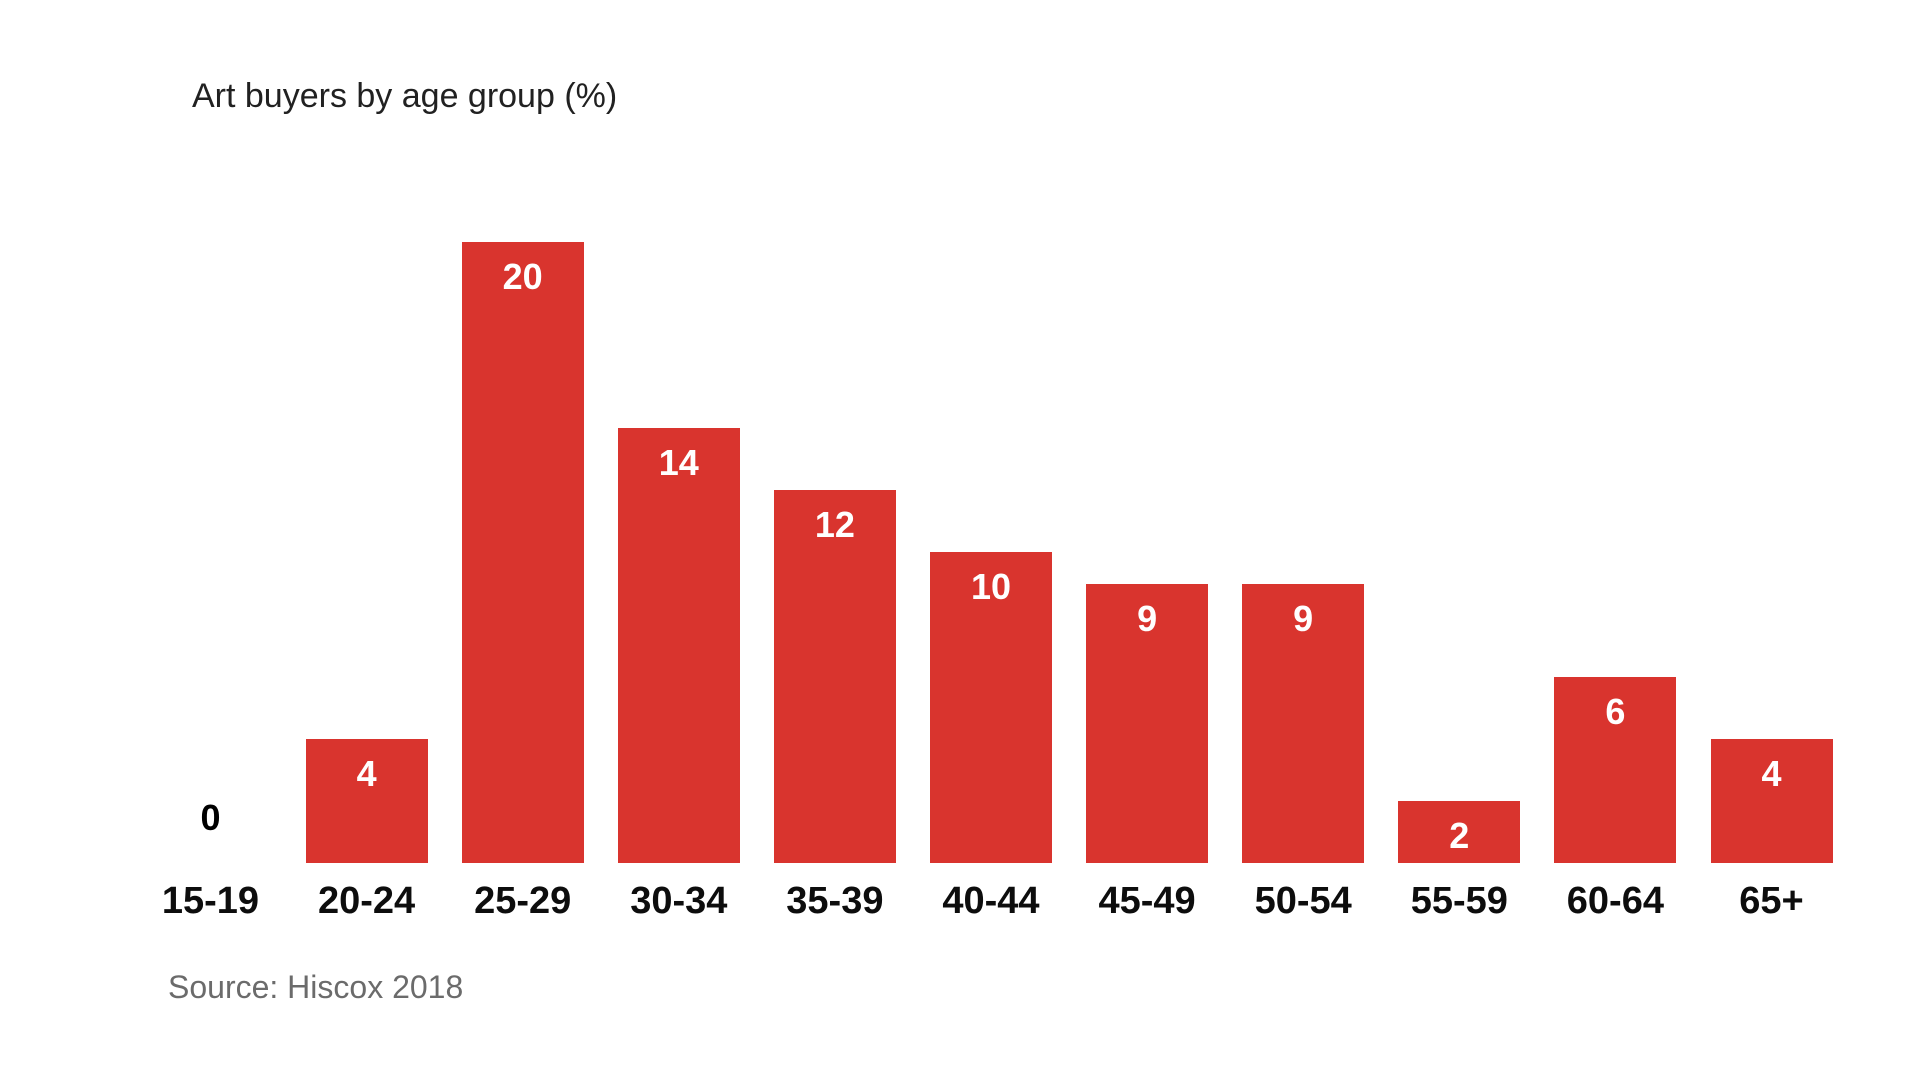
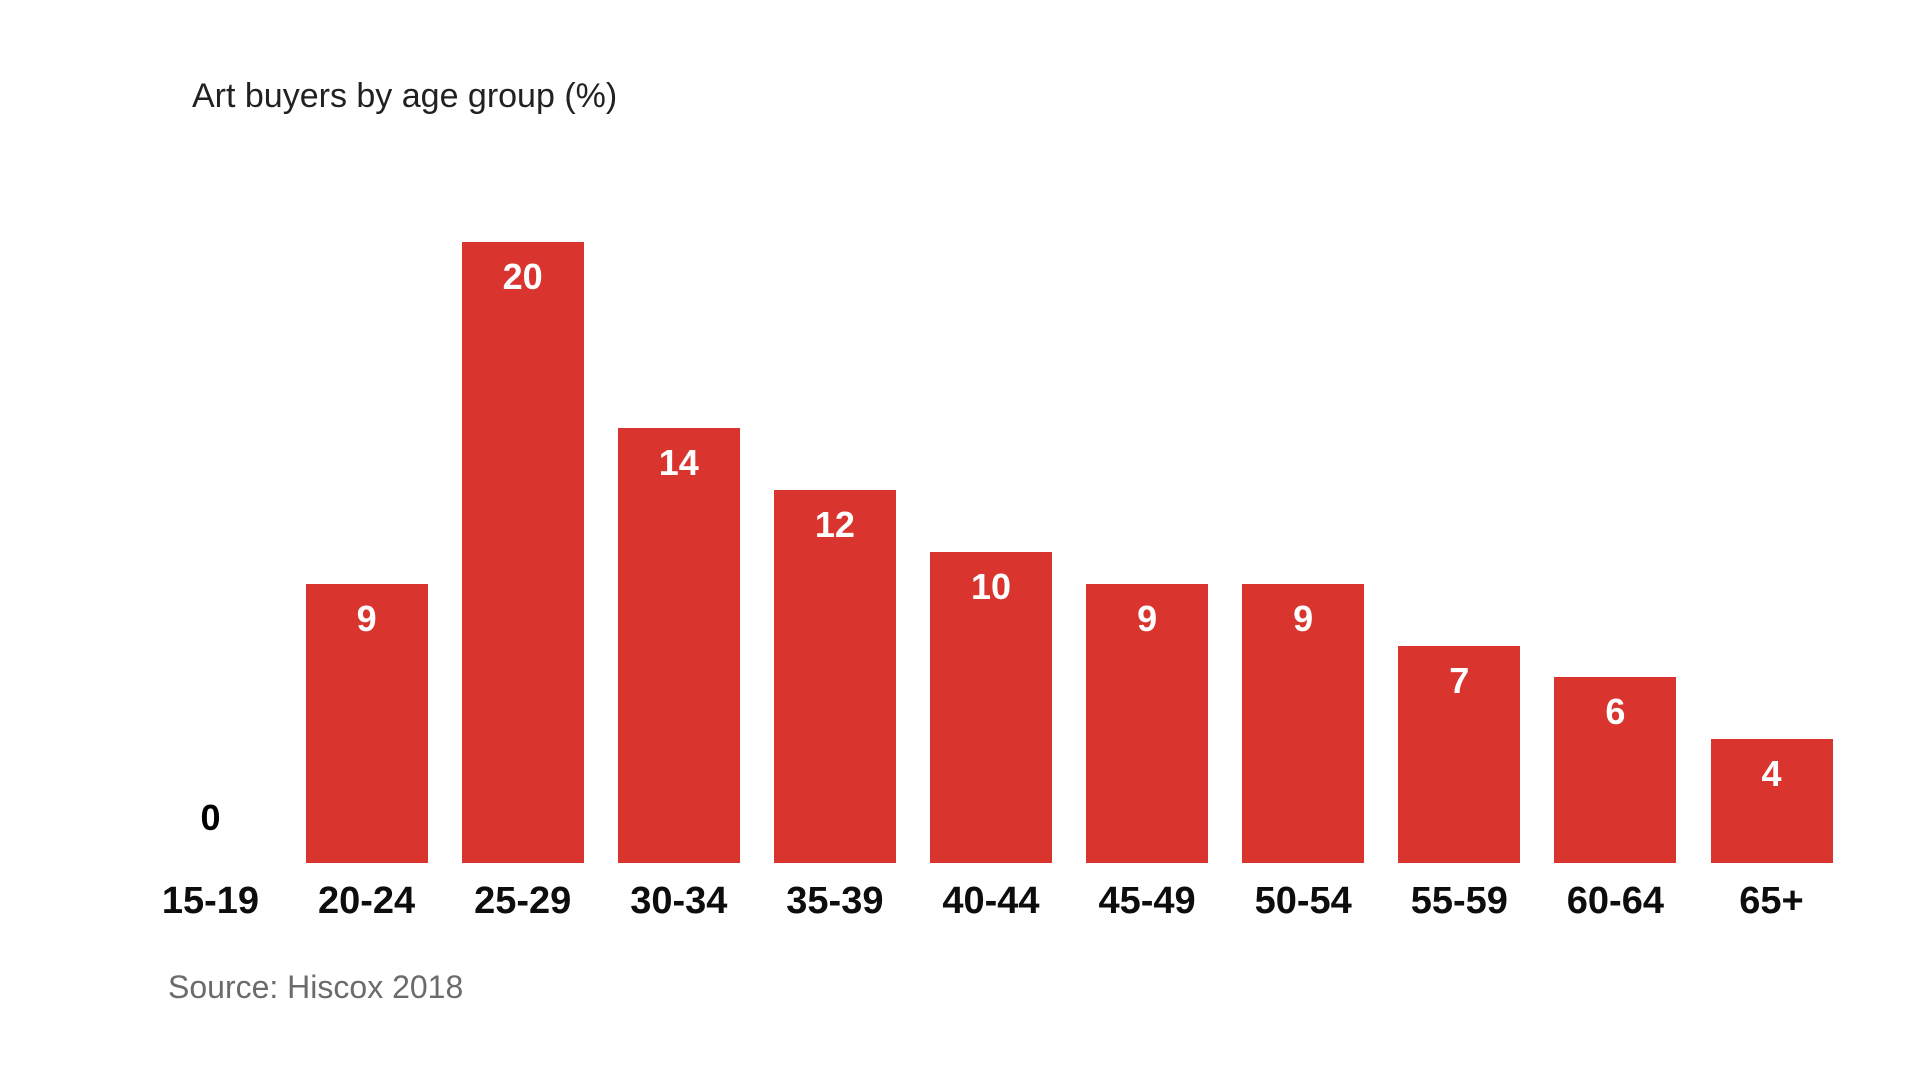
20-24: 4 -> 9
55-59: 2 -> 7
